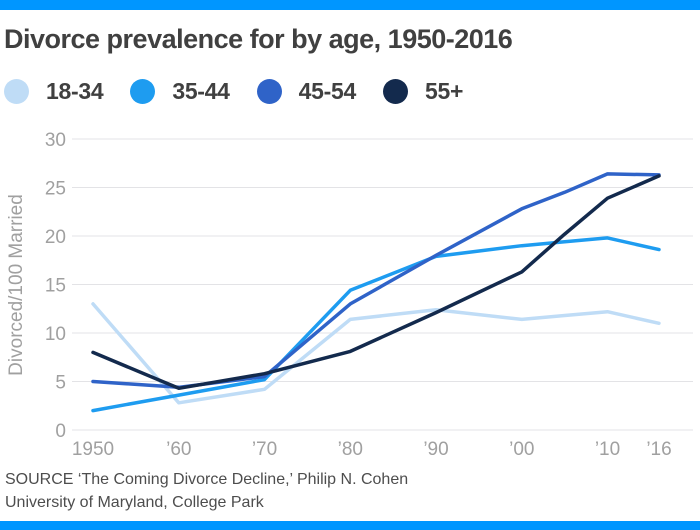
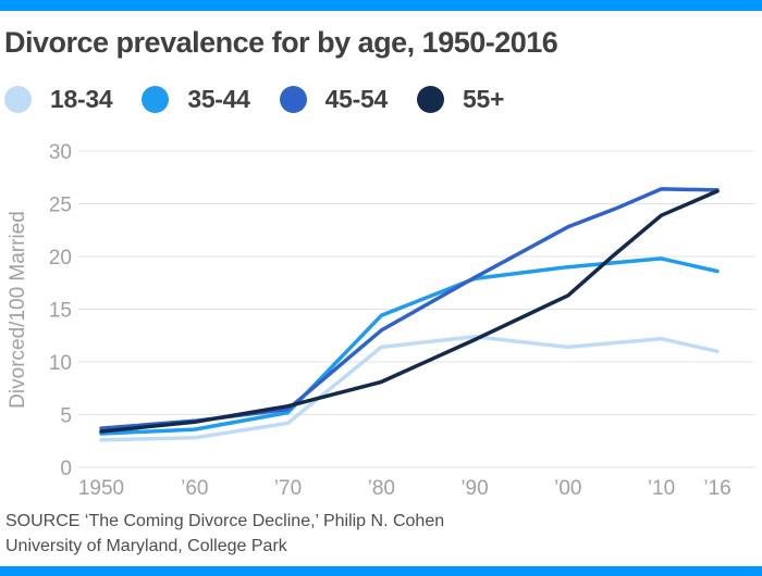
18-34/1950: 13 -> 3
35-44/1950: 2 -> 3
45-54/1950: 5 -> 4
55+/1950: 8 -> 3
